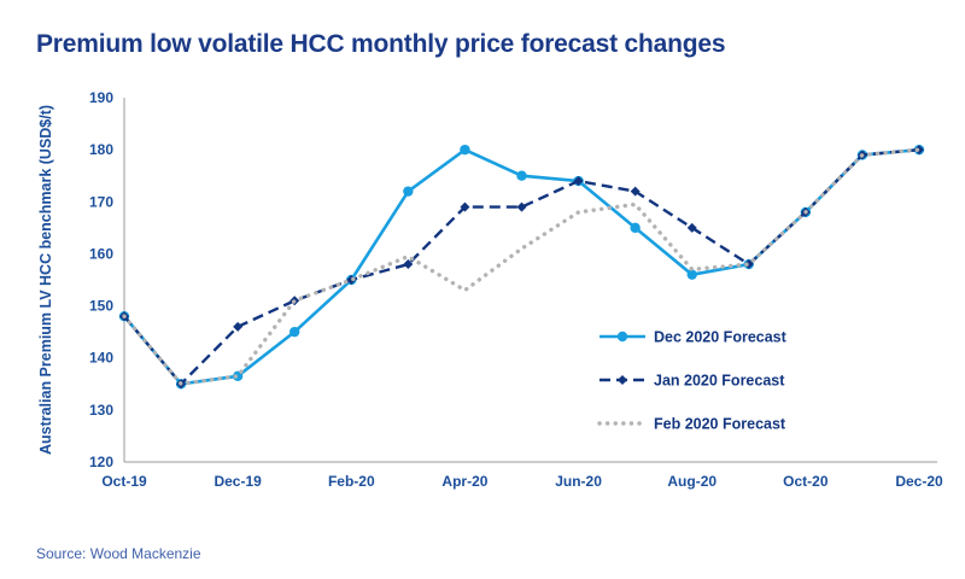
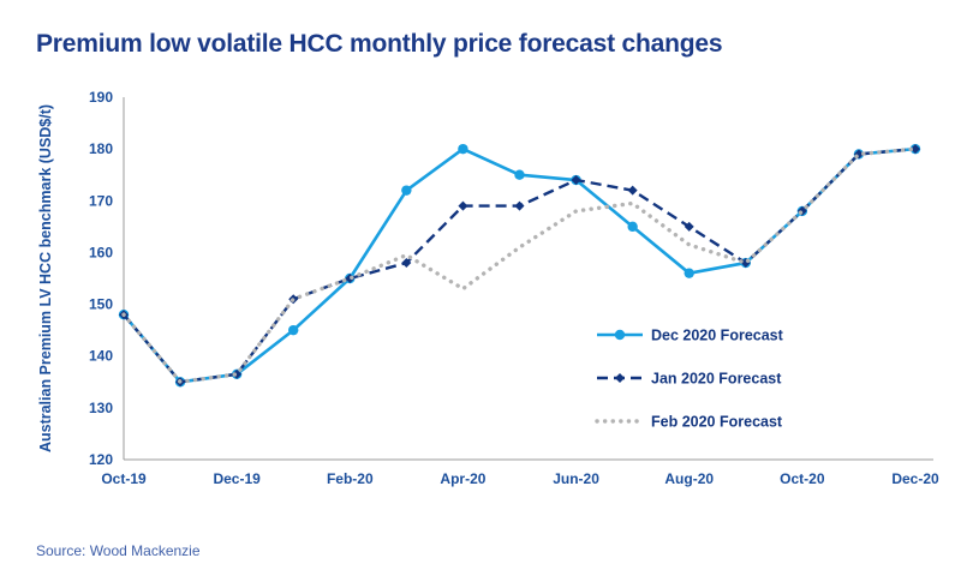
Jan 2020 Forecast/Dec-19: 146 -> 136
Feb 2020 Forecast/Aug-20: 157 -> 162
